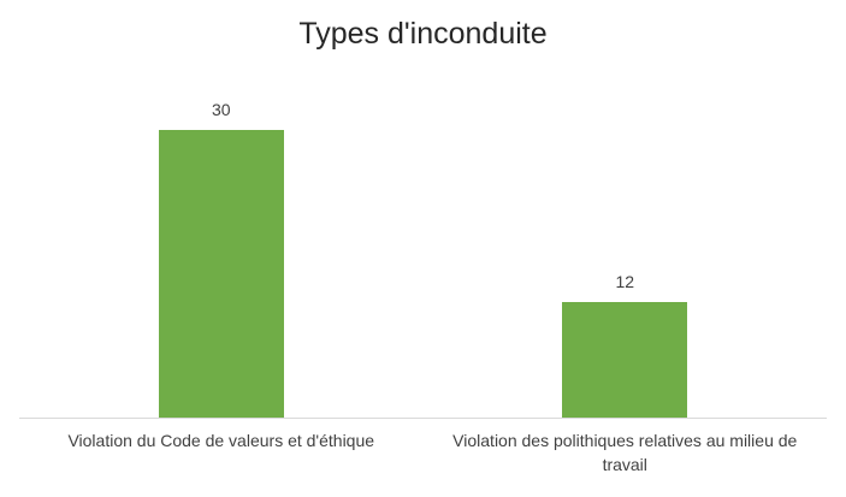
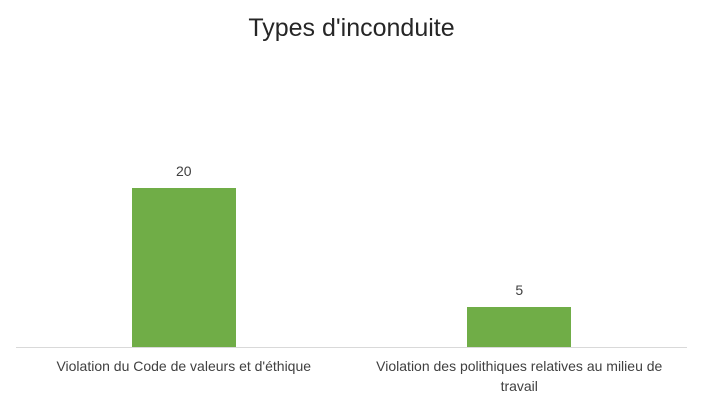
Violation du Code de valeurs et d'éthique: 30 -> 20
Violation des polithiques relatives au milieu de travail: 12 -> 5
